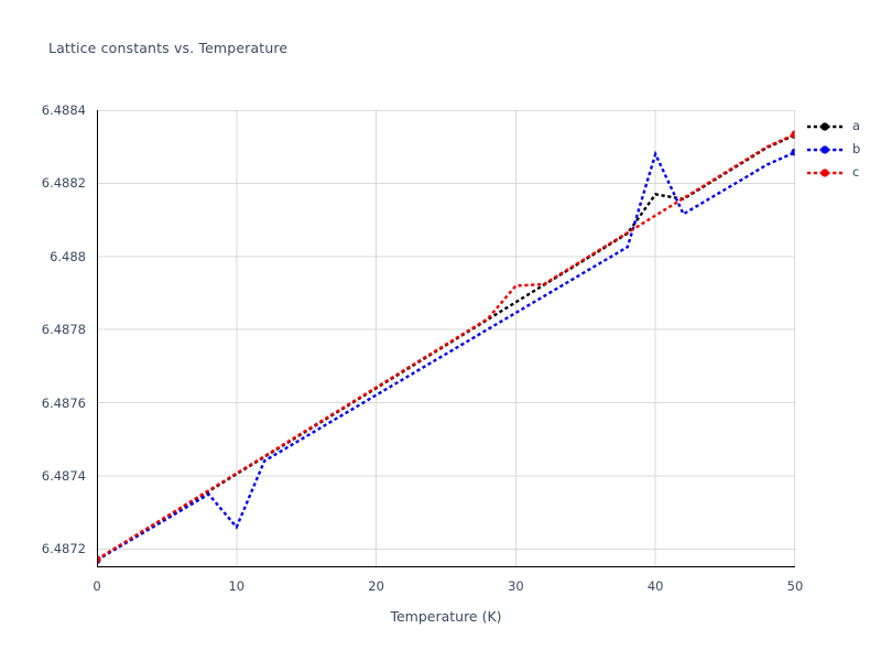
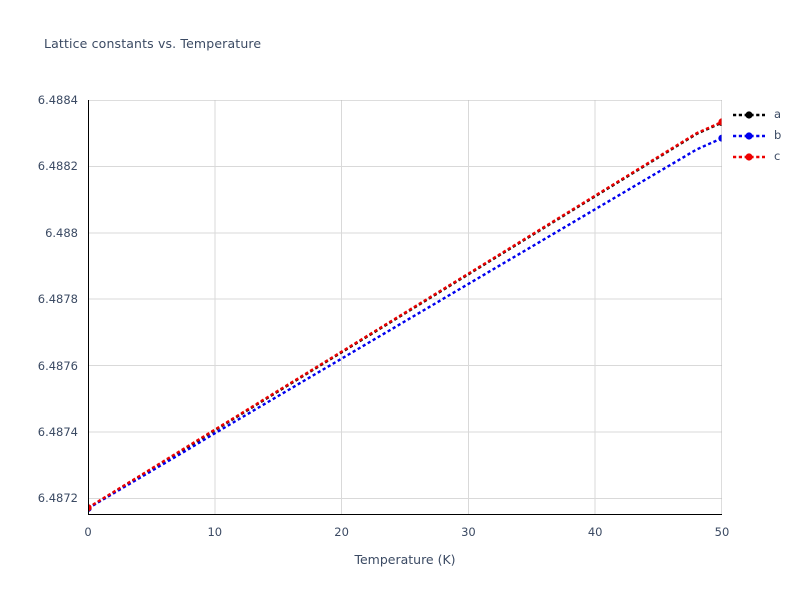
b/10: 6.48726 -> 6.48740
c/30: 6.48792 -> 6.48788
a/40: 6.48817 -> 6.48811
b/40: 6.48828 -> 6.48807
